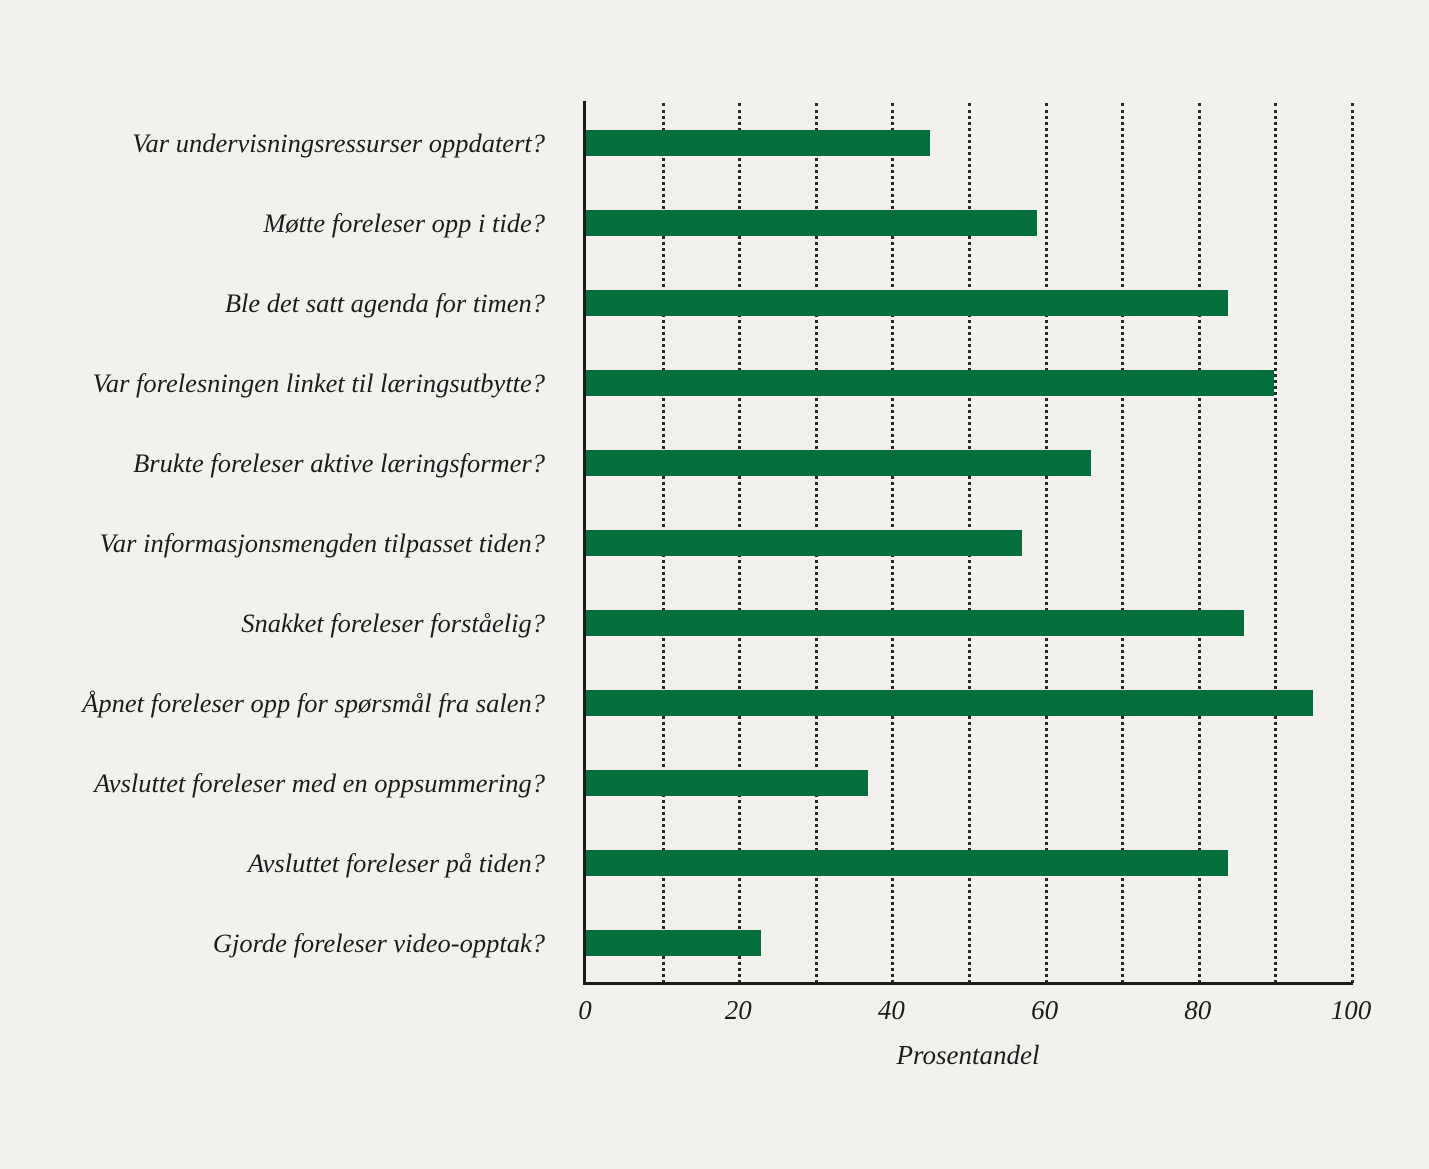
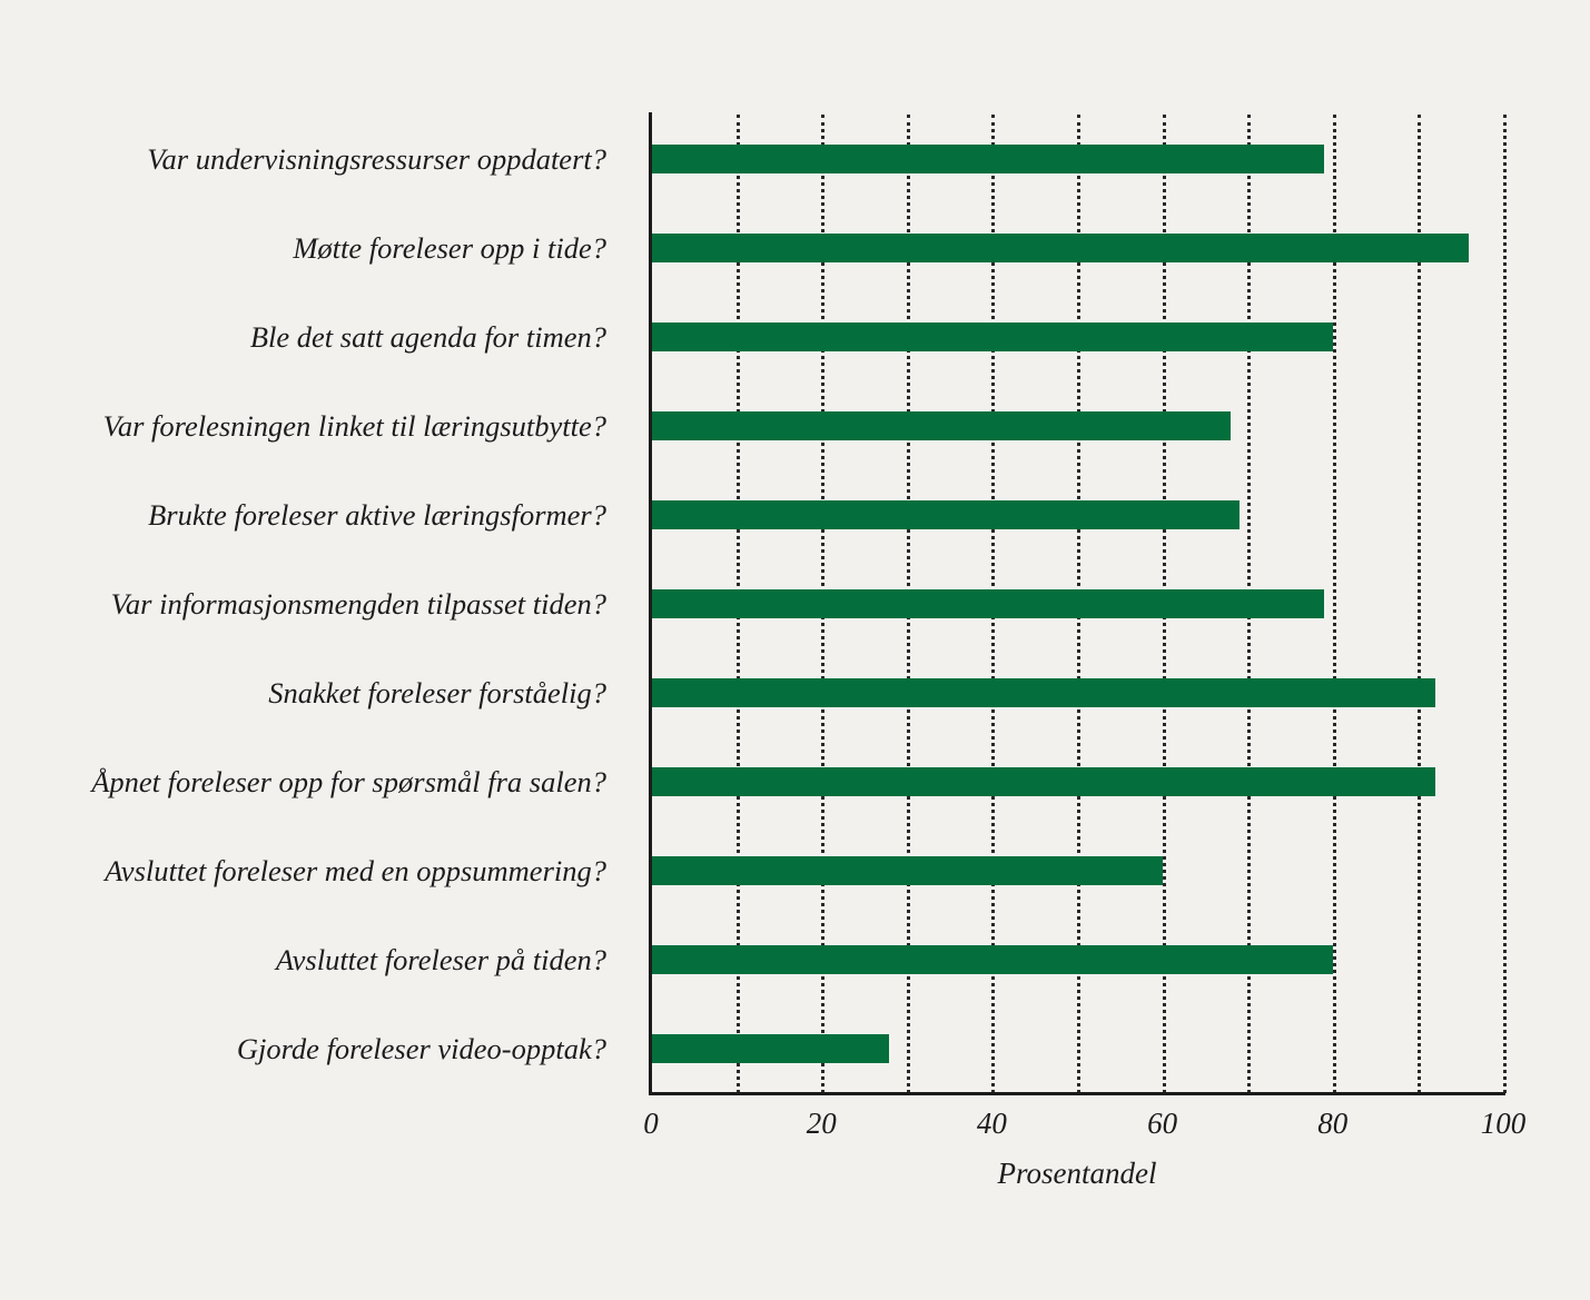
Var undervisningsressurser oppdatert?: 45 -> 79
Møtte foreleser opp i tide?: 59 -> 96
Ble det satt agenda for timen?: 84 -> 80
Var forelesningen linket til læringsutbytte?: 90 -> 68
Brukte foreleser aktive læringsformer?: 66 -> 69
Var informasjonsmengden tilpasset tiden?: 57 -> 79
Snakket foreleser forståelig?: 86 -> 92
Åpnet foreleser opp for spørsmål fra salen?: 95 -> 92
Avsluttet foreleser med en oppsummering?: 37 -> 60
Avsluttet foreleser på tiden?: 84 -> 80
Gjorde foreleser video-opptak?: 23 -> 28
